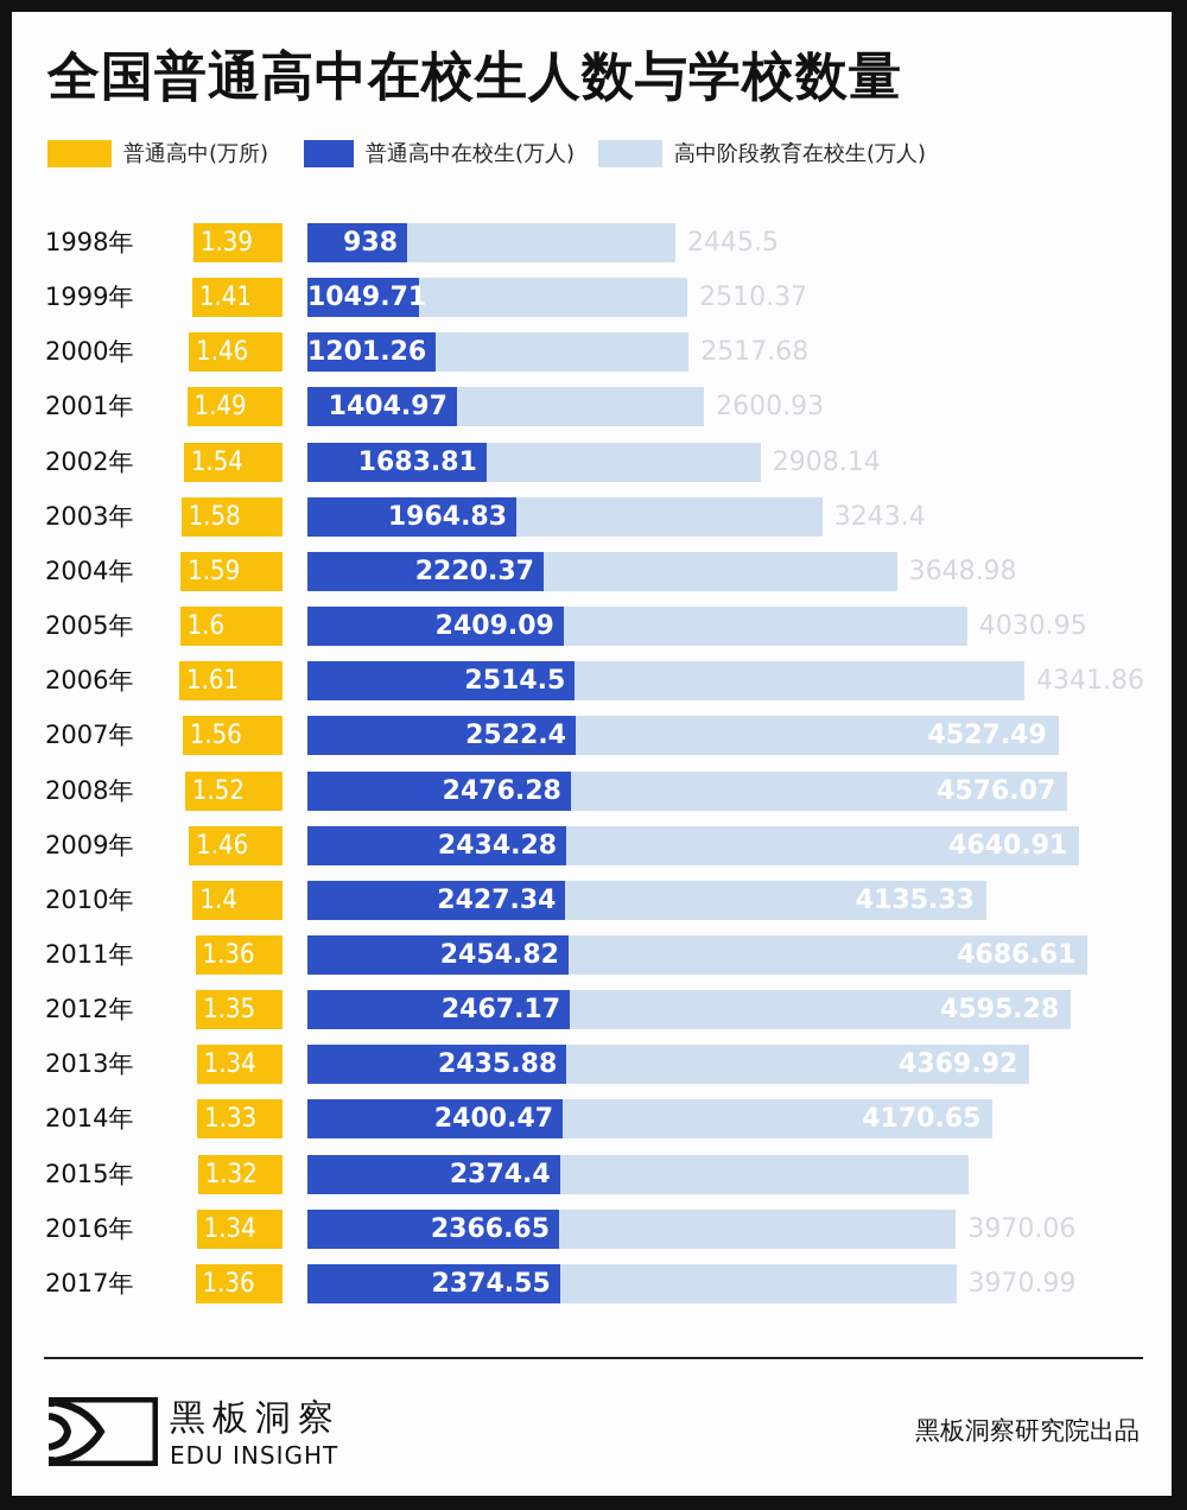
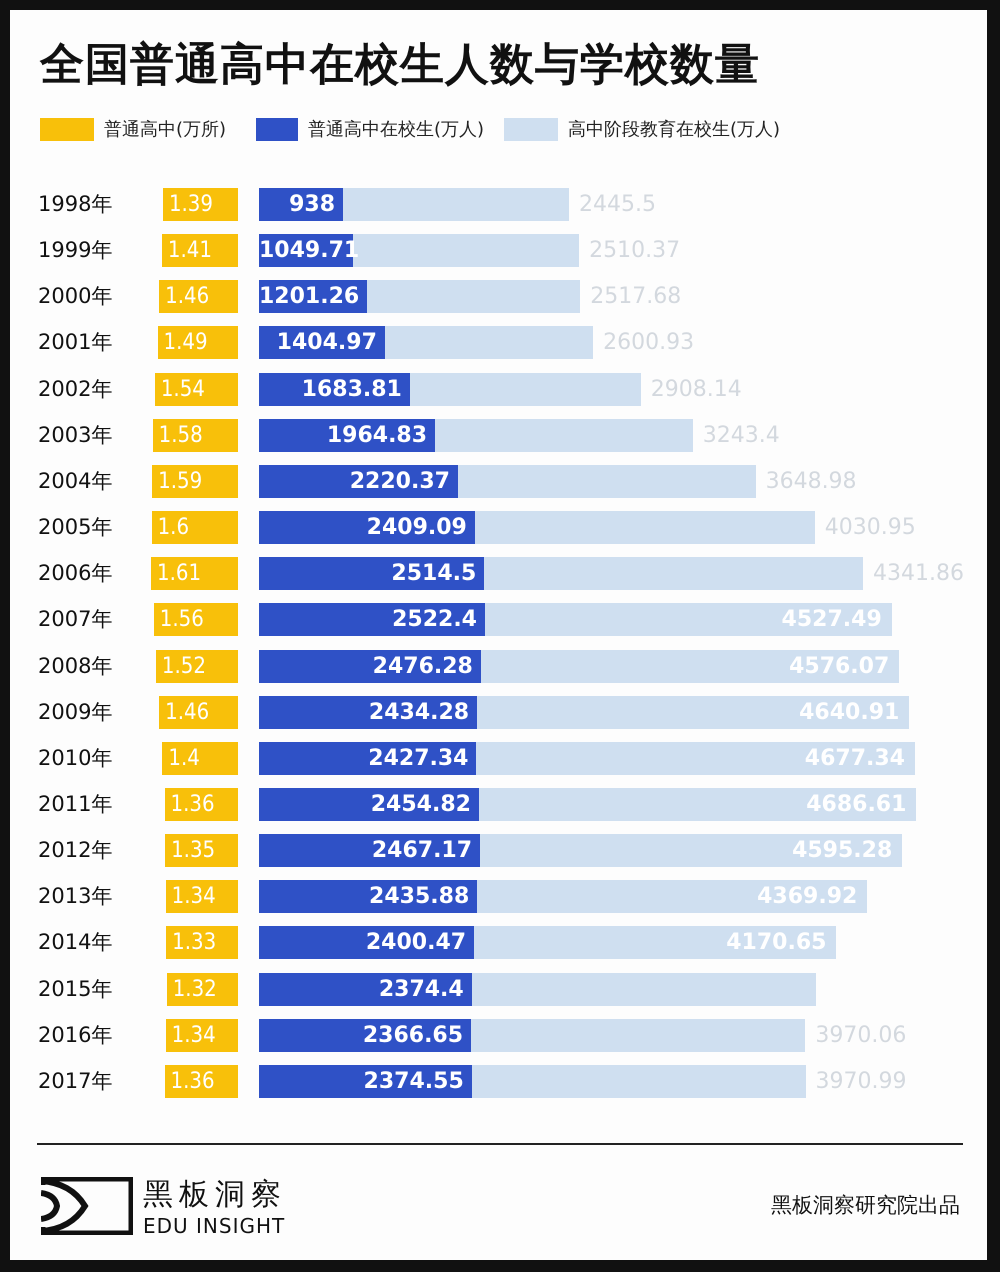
高中阶段教育在校生(万人)/2010年: 4135.33 -> 4677.34
